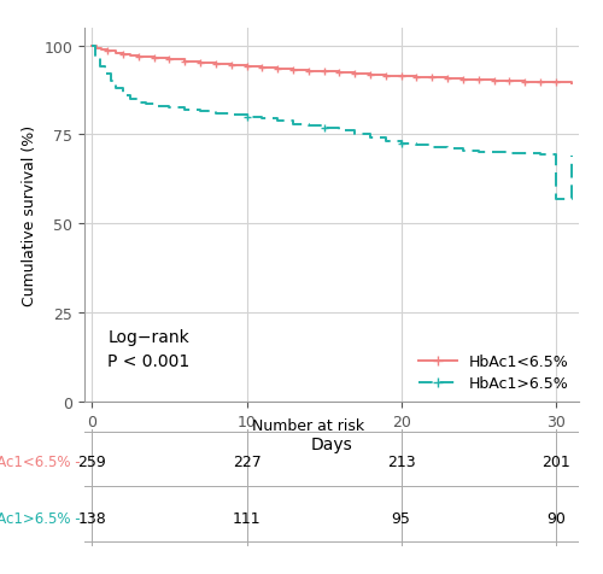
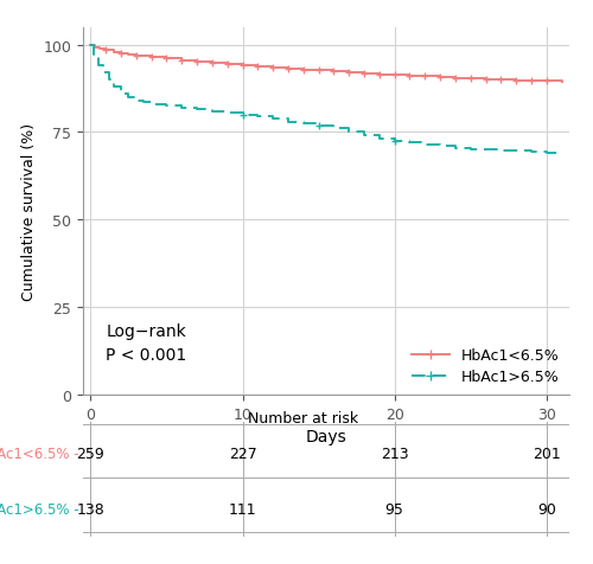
HbAc1>6.5%/30: 57.0 -> 69.2
